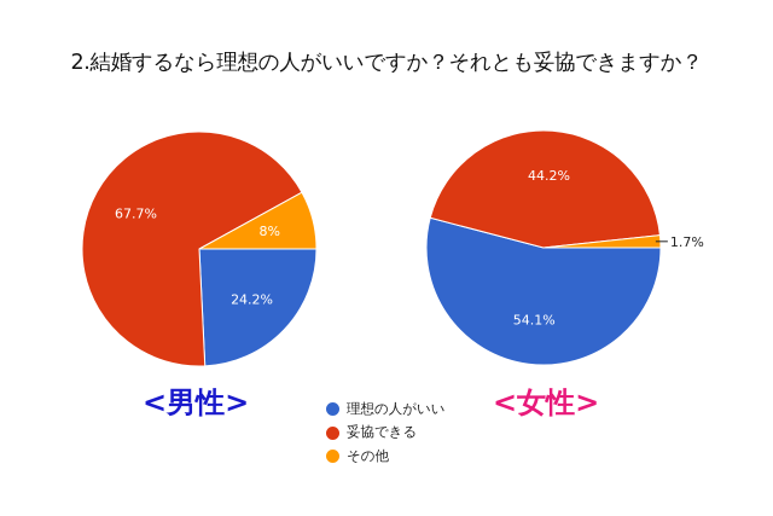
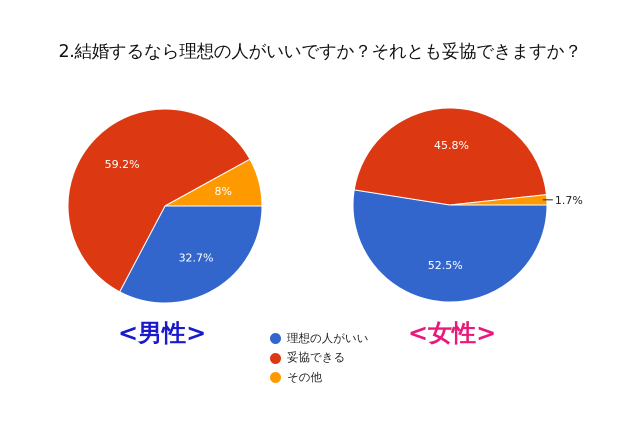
<男性>/理想の人がいい: 24.2% -> 32.7%
<男性>/妥協できる: 67.7% -> 59.2%
<女性>/理想の人がいい: 54.1% -> 52.5%
<女性>/妥協できる: 44.2% -> 45.8%
